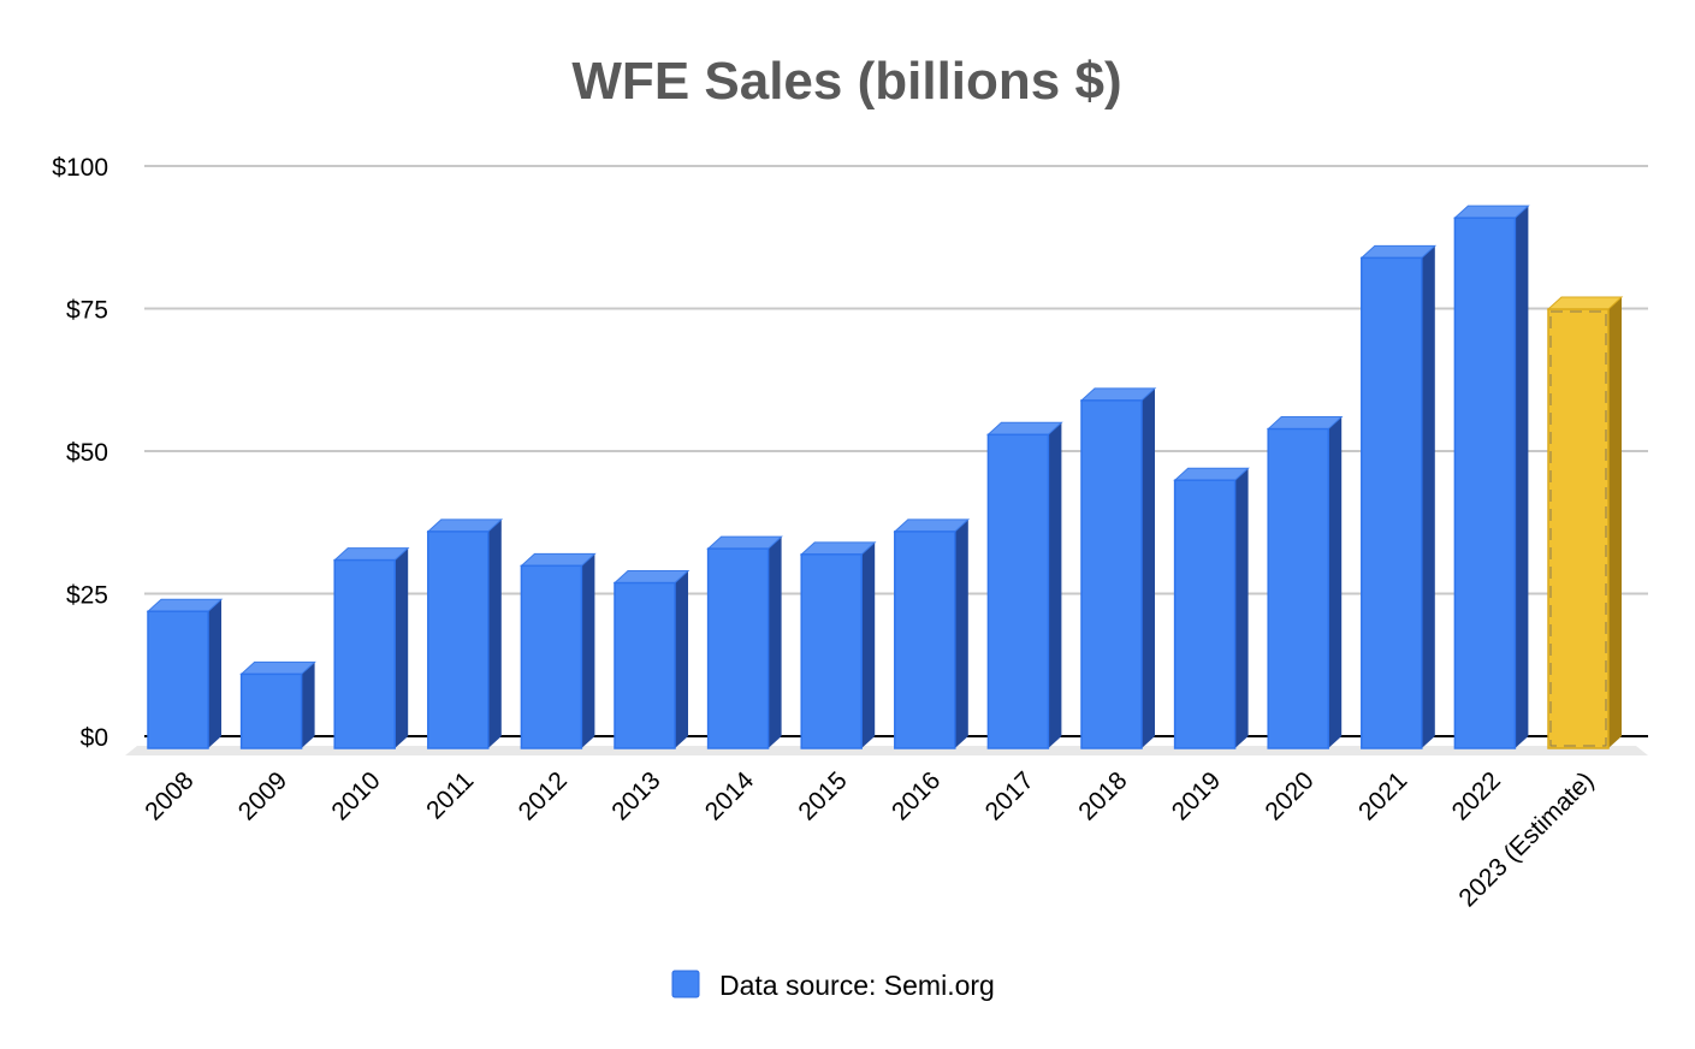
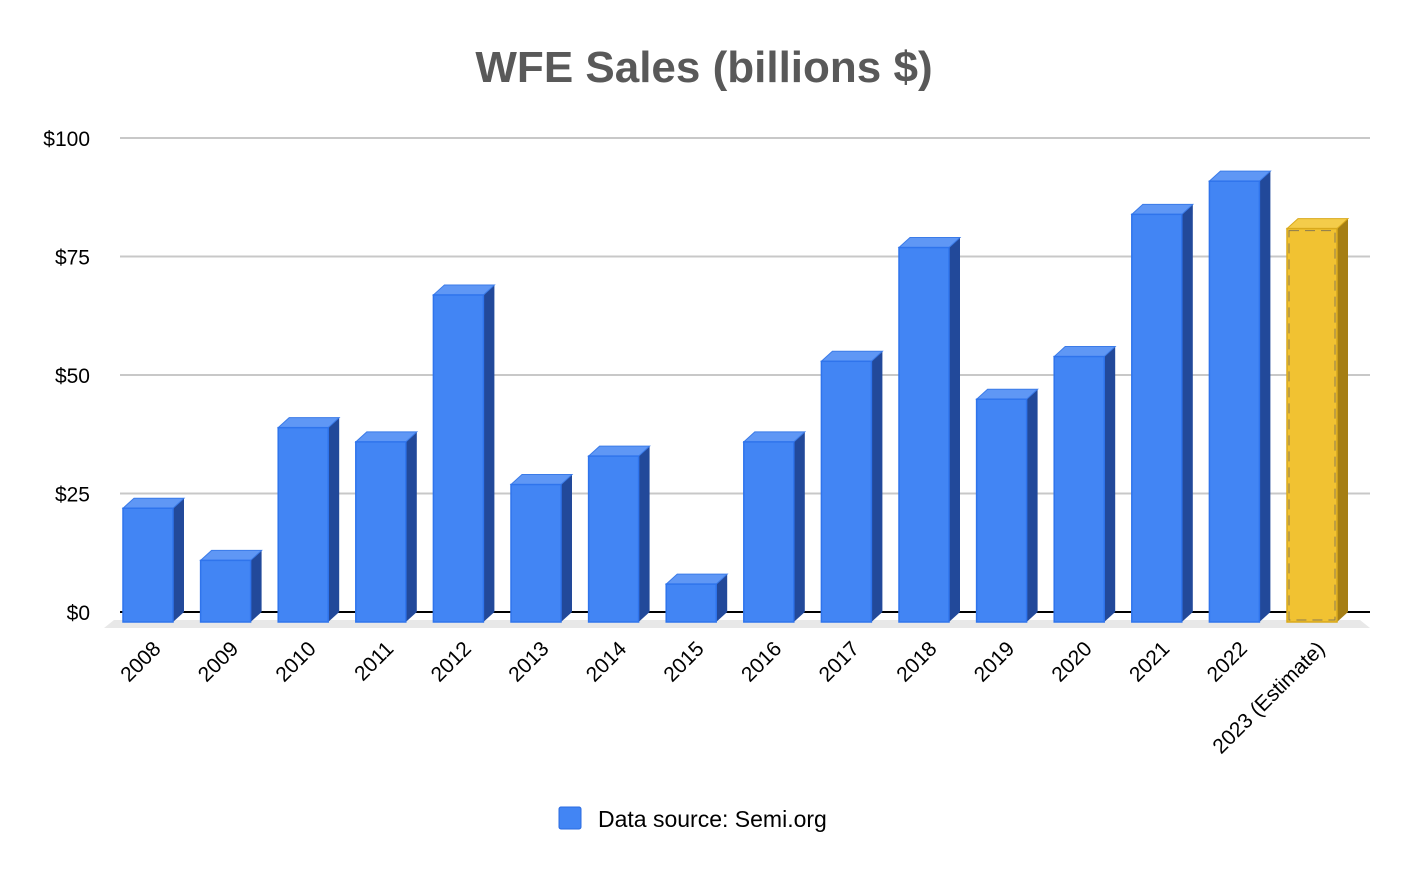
2010: $33 -> $41
2012: $32 -> $69
2015: $34 -> $8
2018: $61 -> $79
2023 (Estimate): $77 -> $83
